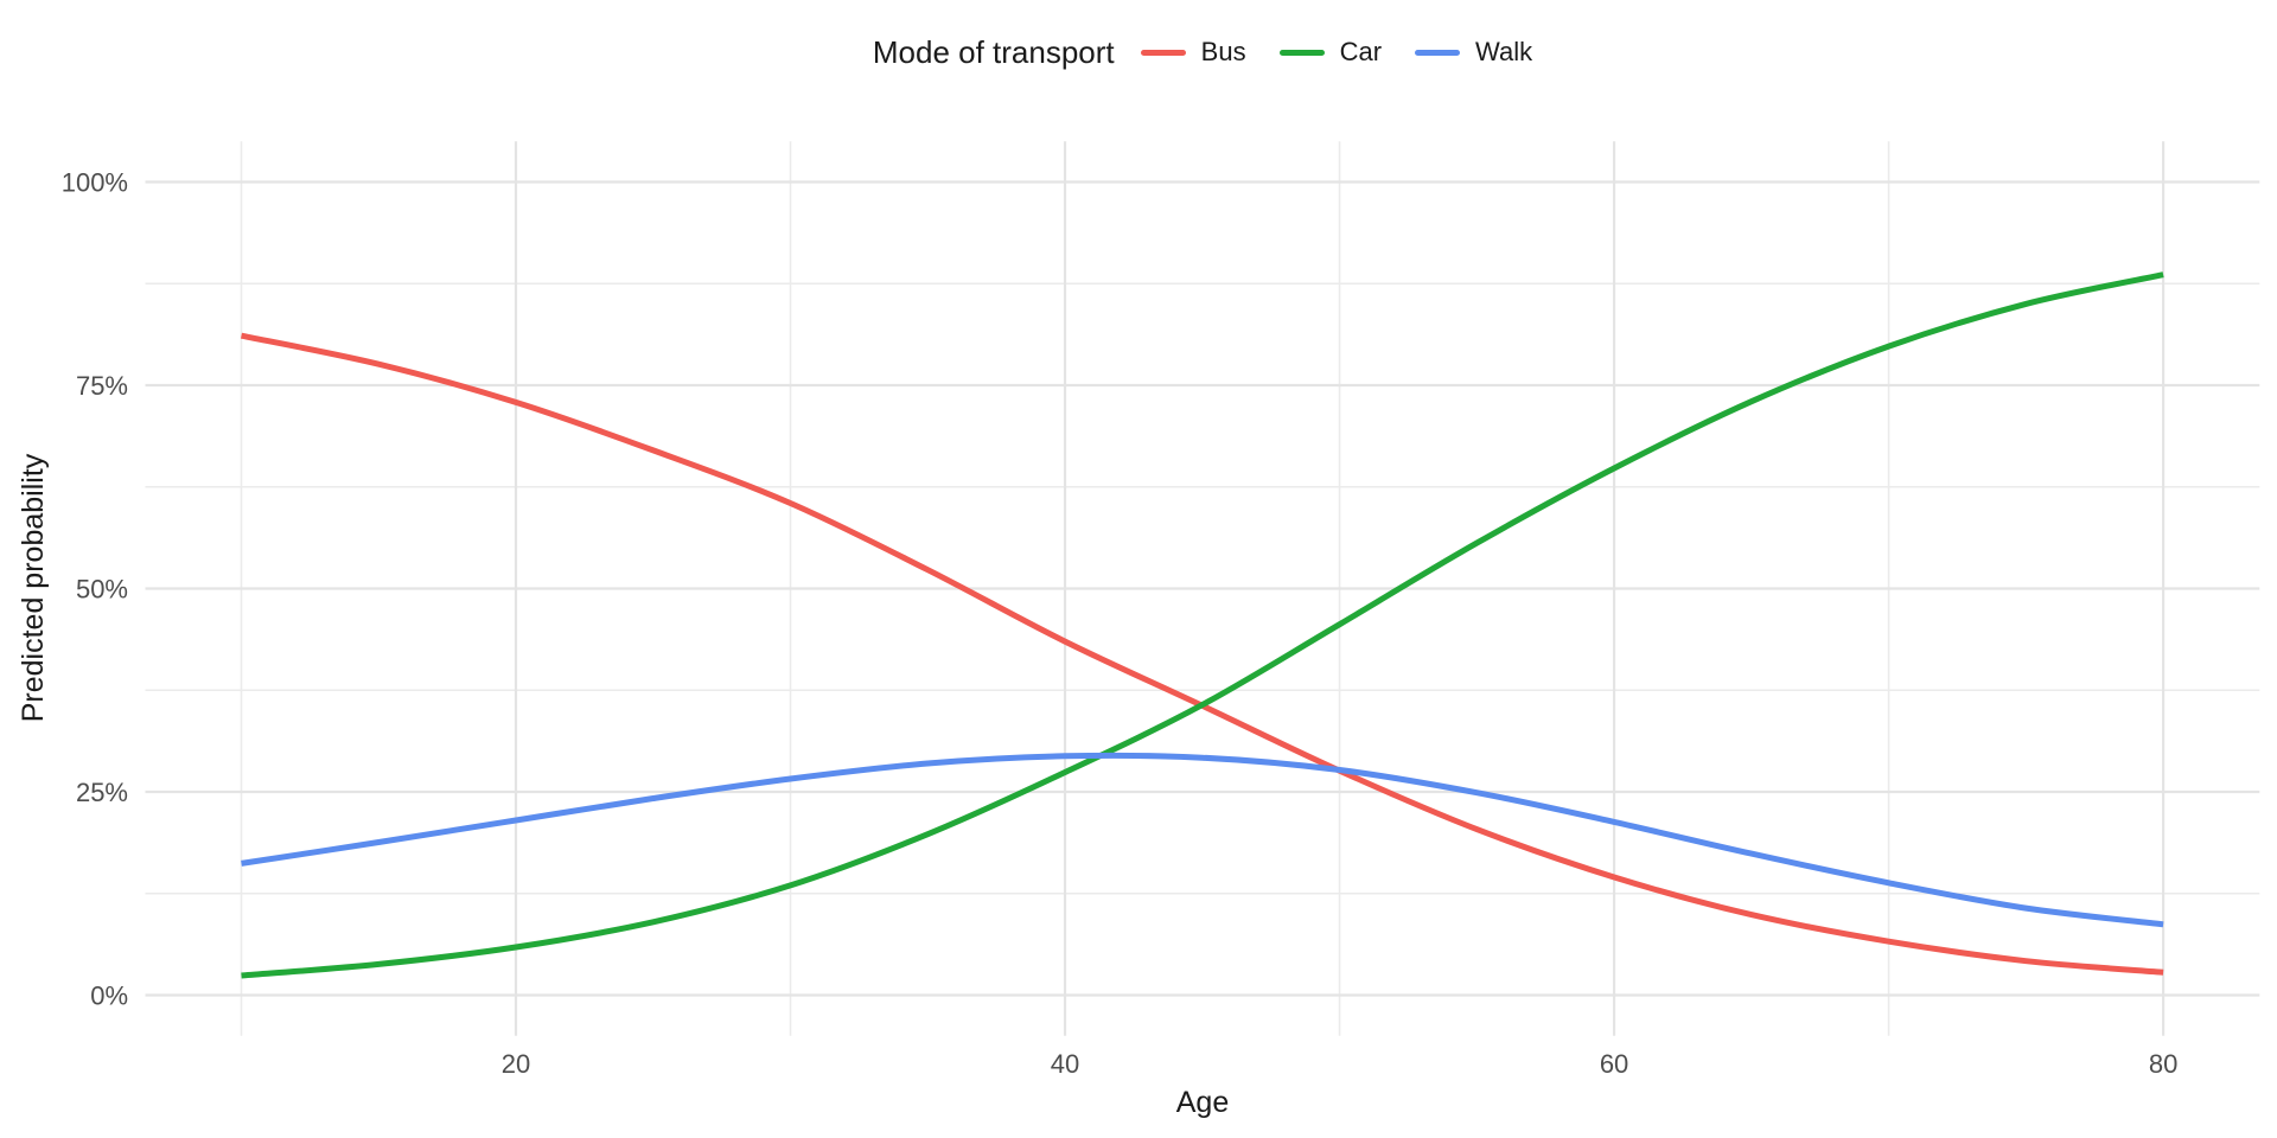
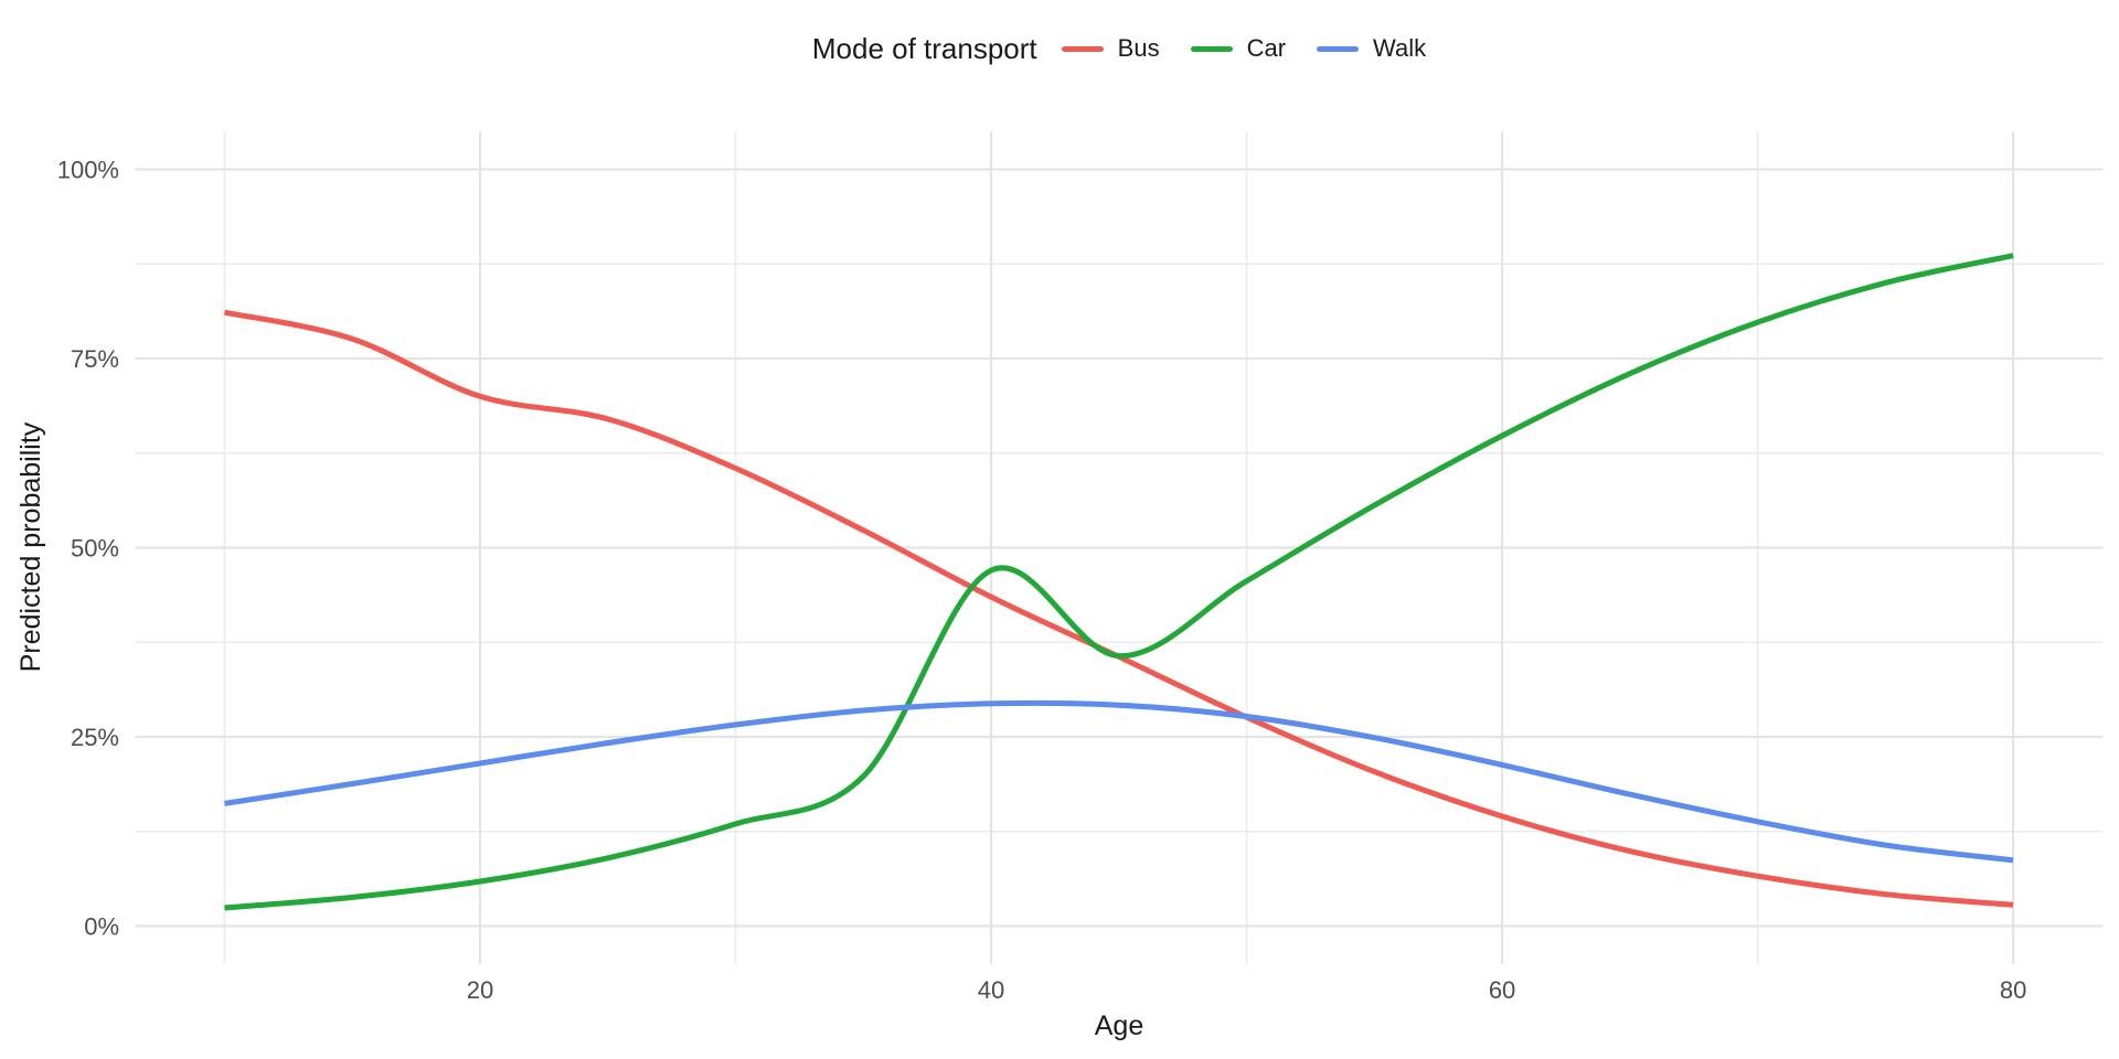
Bus/20: 73% -> 70%
Car/40: 27% -> 47%
